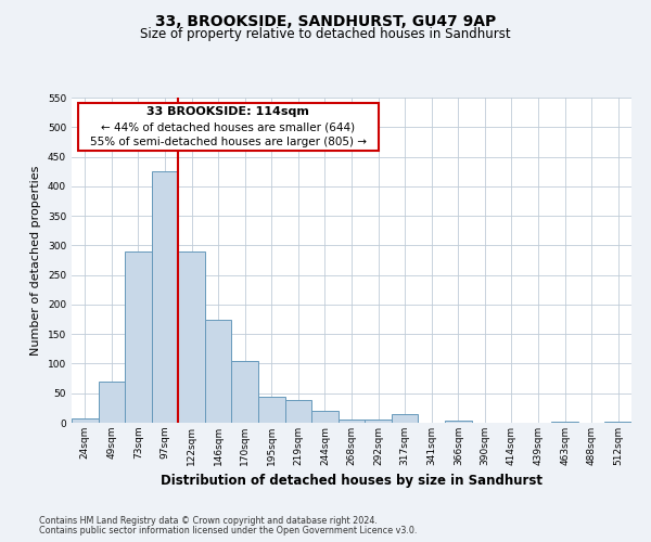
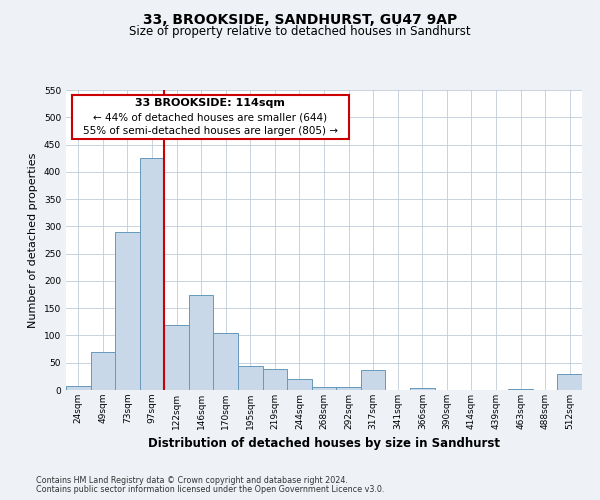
122sqm: 290 -> 120
317sqm: 15 -> 36
512sqm: 2 -> 30
